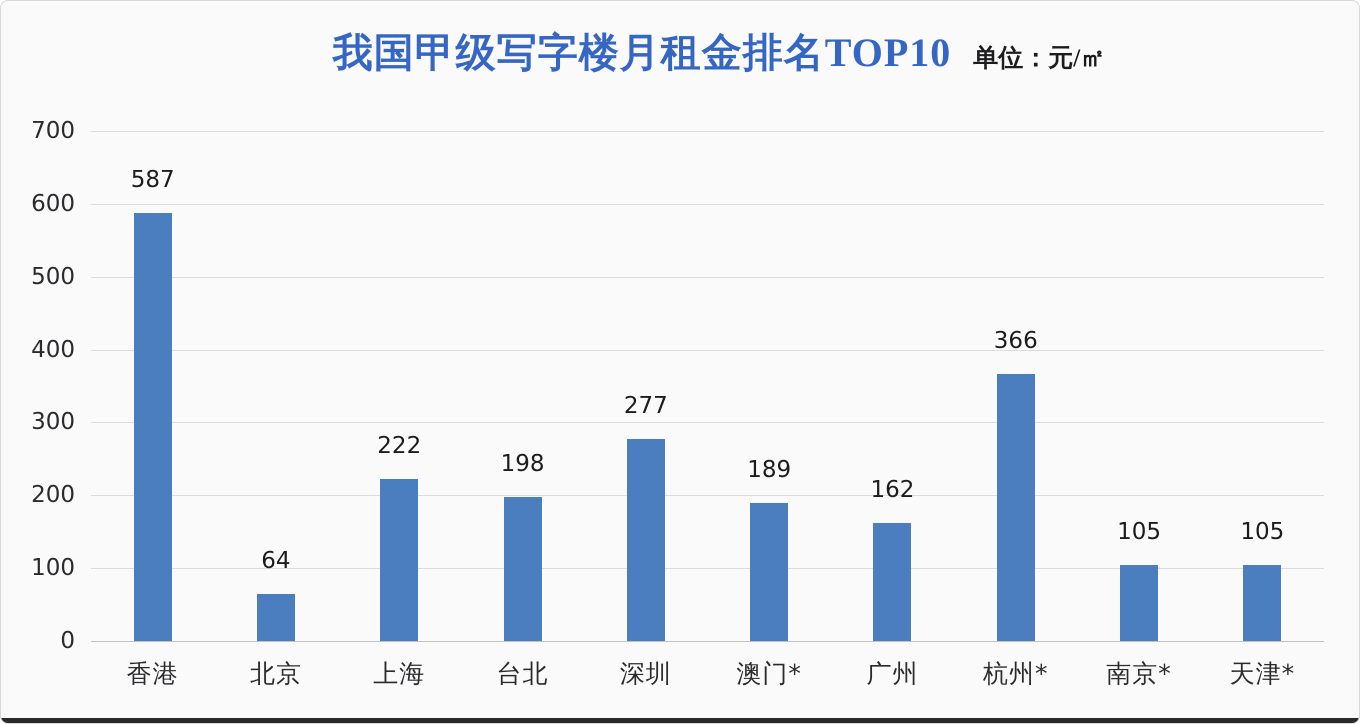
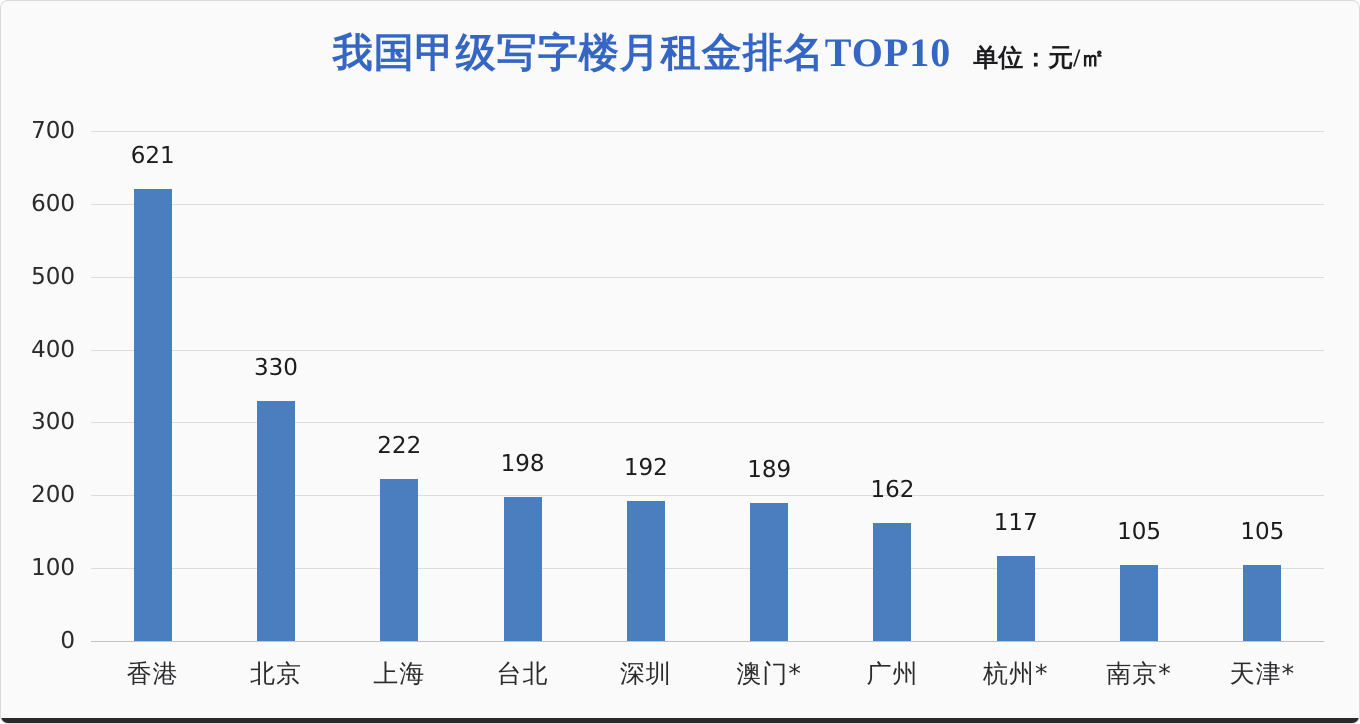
香港: 587 -> 621
北京: 64 -> 330
深圳: 277 -> 192
杭州*: 366 -> 117
